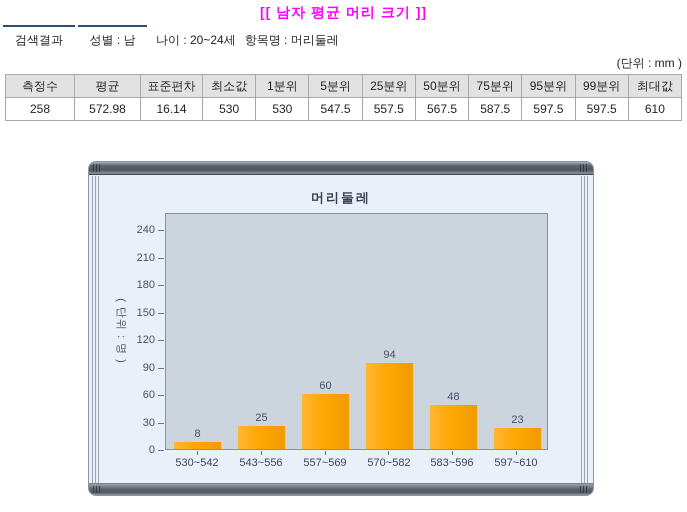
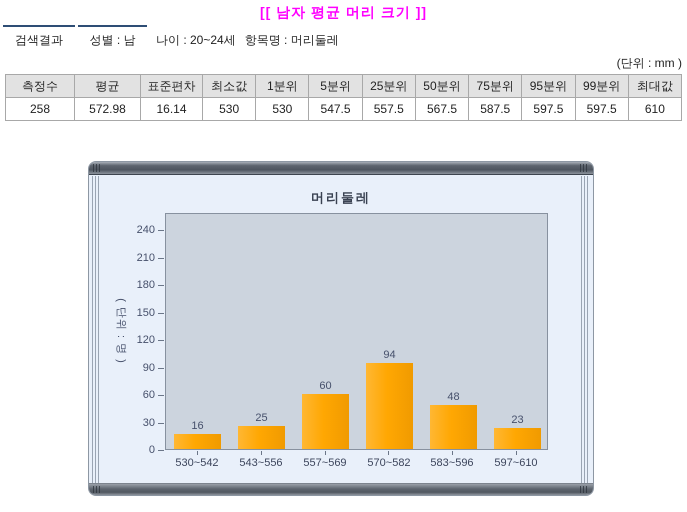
530~542: 8 -> 16
